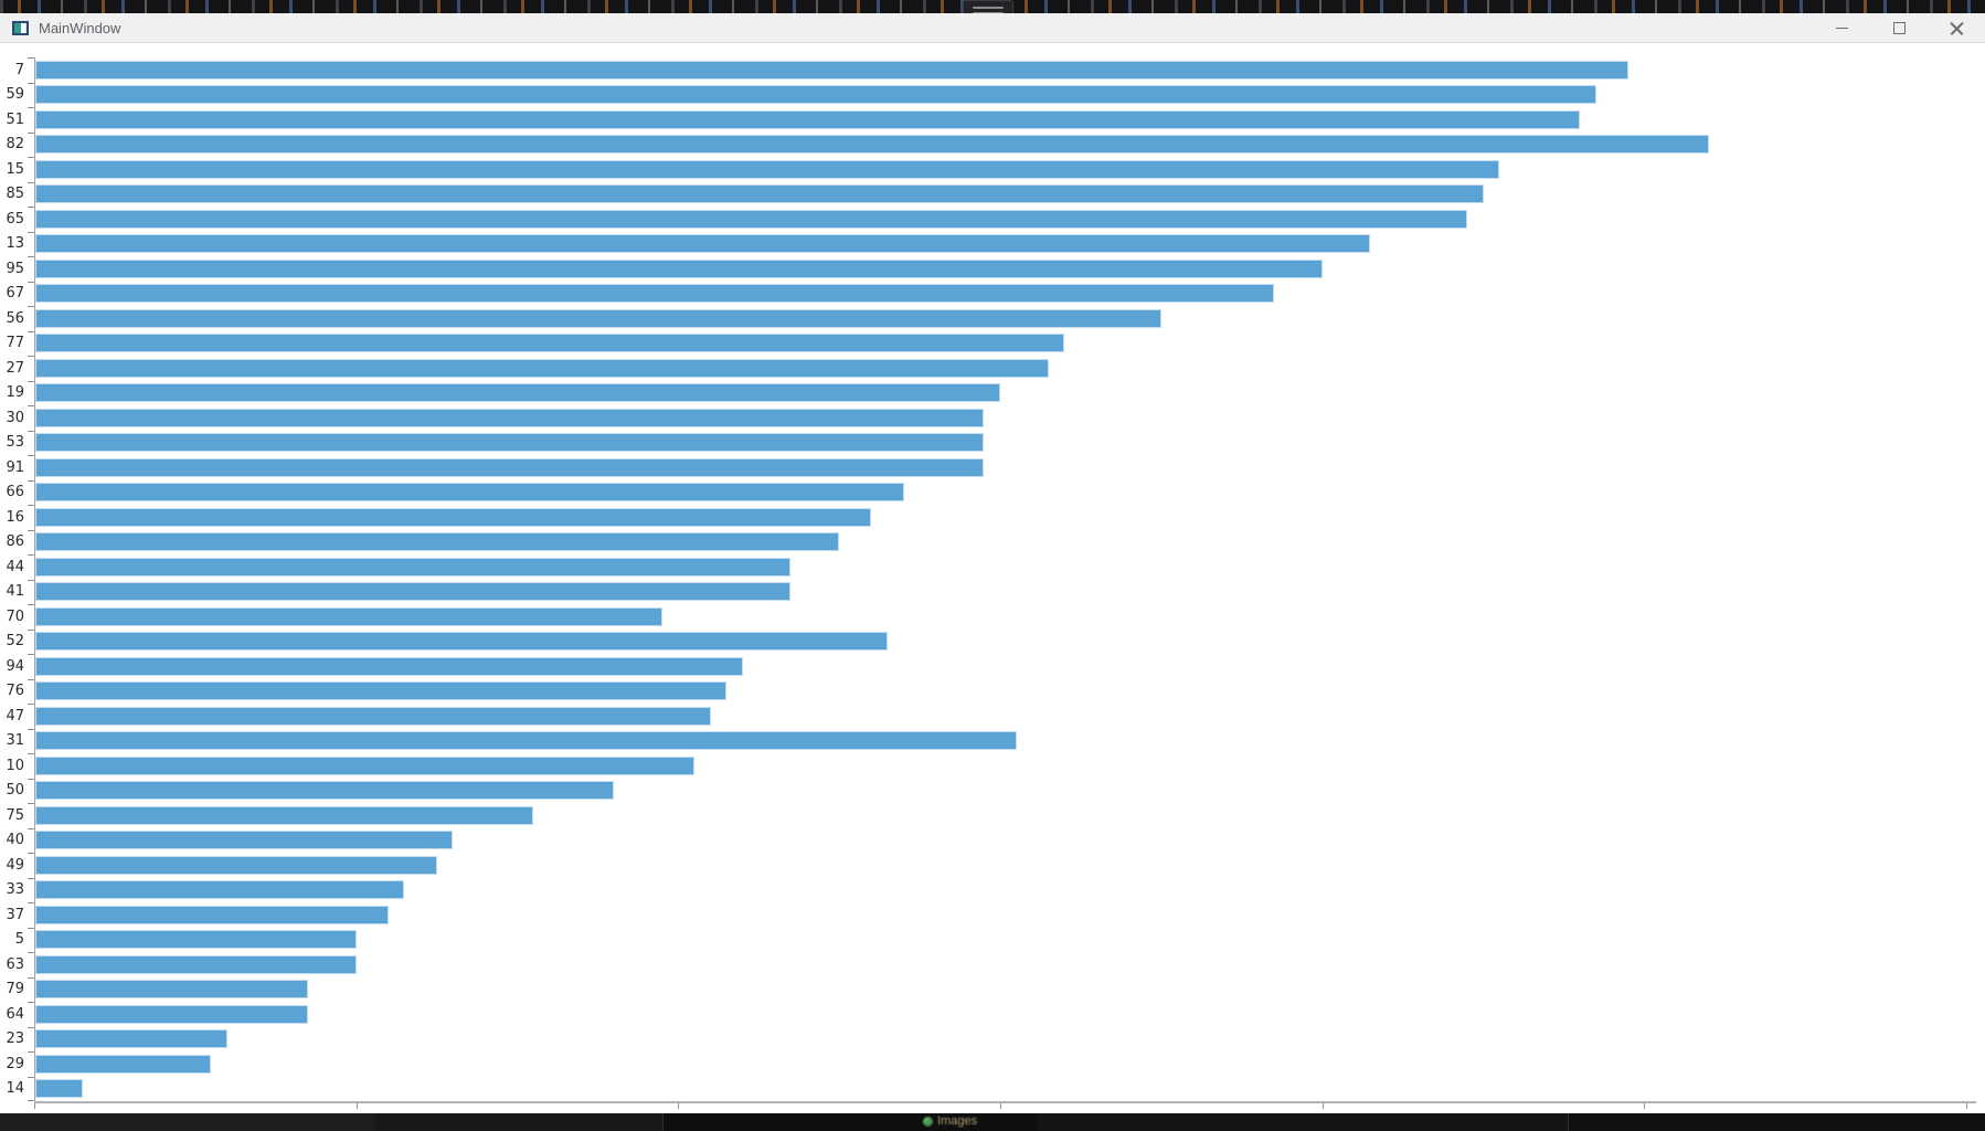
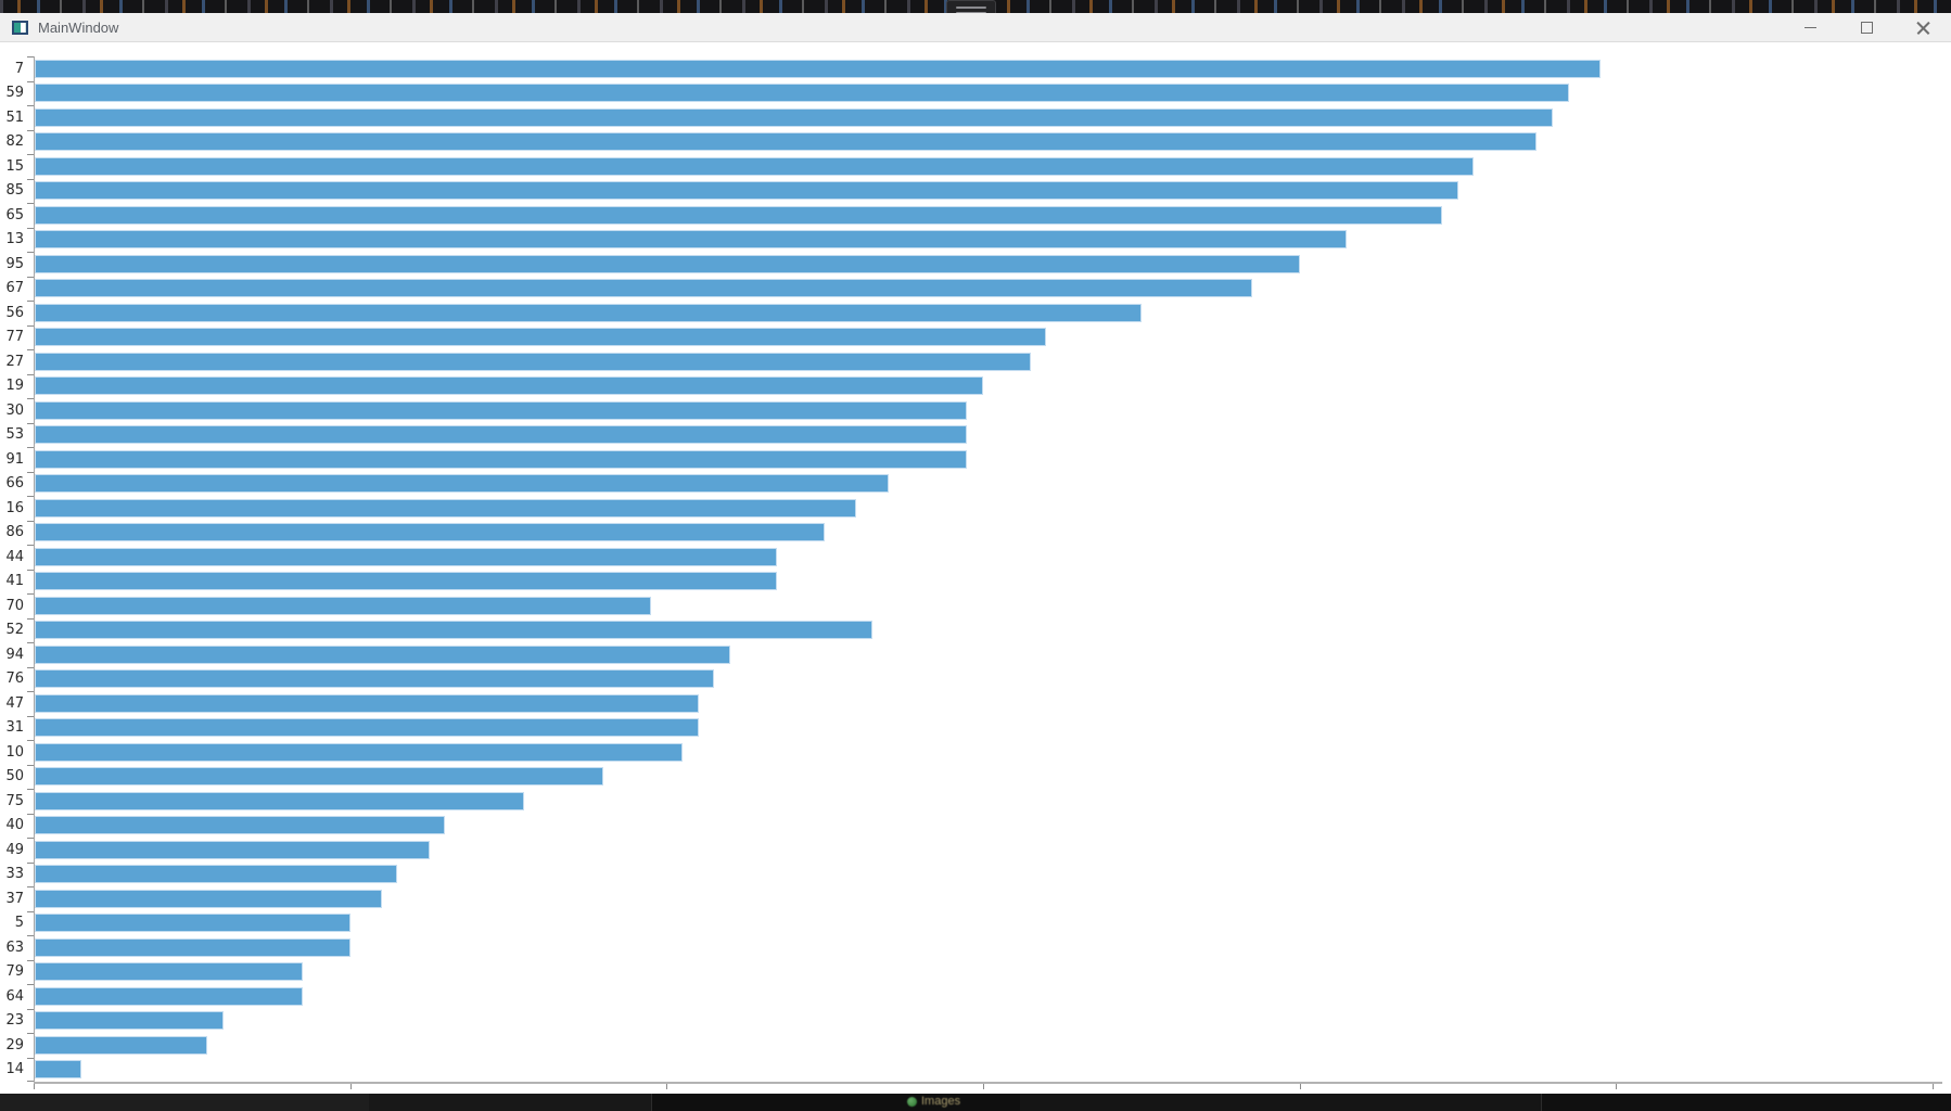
82: 104 -> 95
31: 61 -> 42
